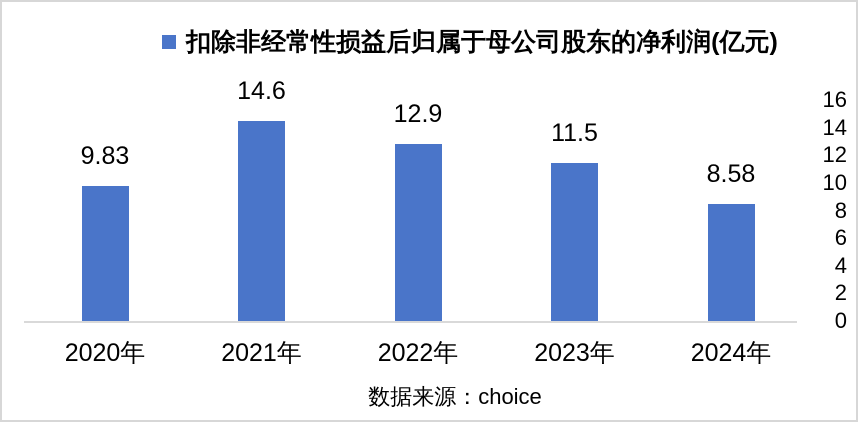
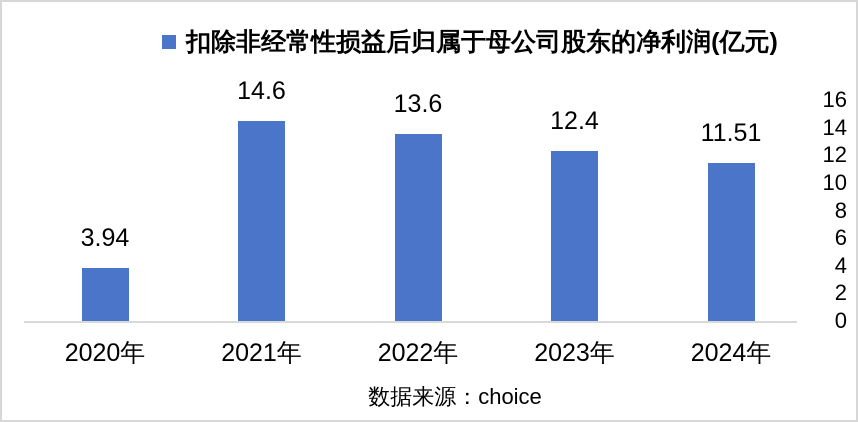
2020年: 9.83 -> 3.94
2022年: 12.9 -> 13.6
2023年: 11.5 -> 12.4
2024年: 8.58 -> 11.51
